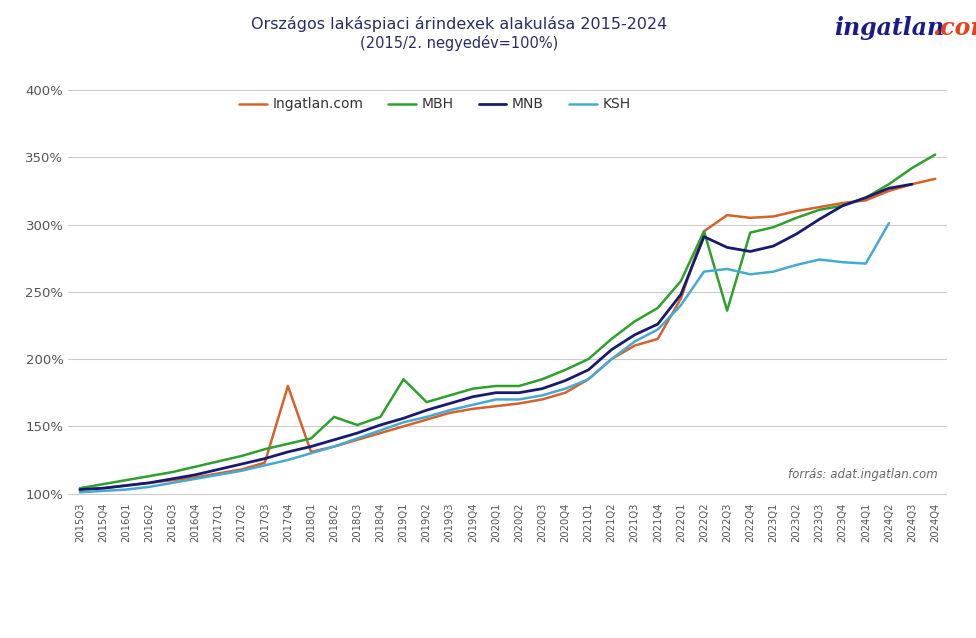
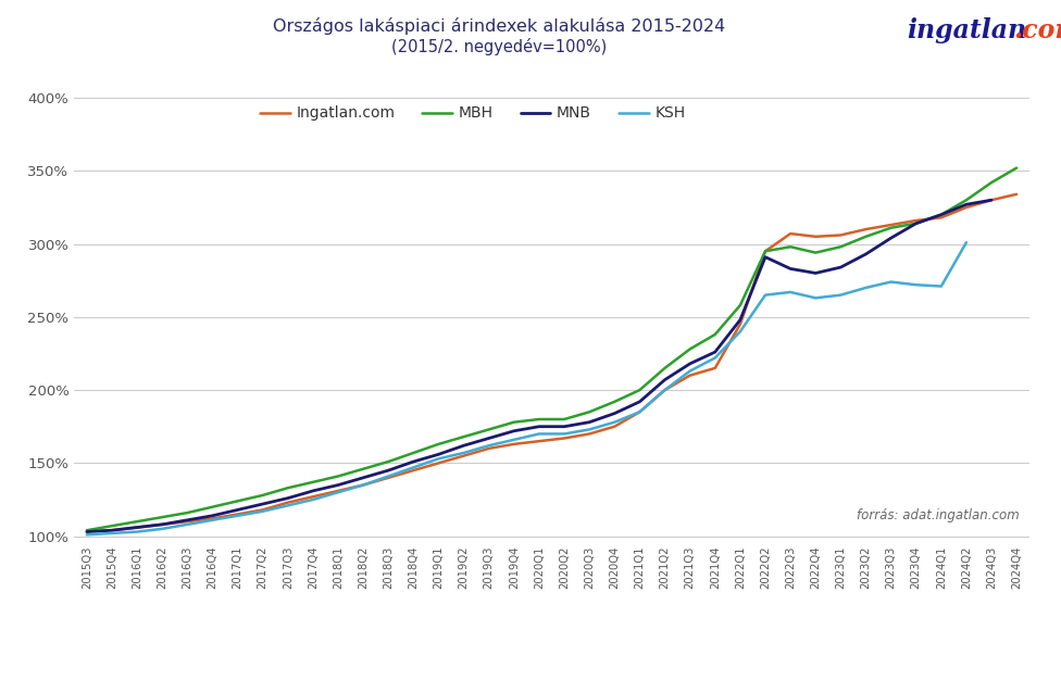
Ingatlan.com/2017Q4: 180% -> 127%
MBH/2018Q2: 157% -> 146%
MBH/2019Q1: 185% -> 163%
MBH/2022Q3: 236% -> 298%
